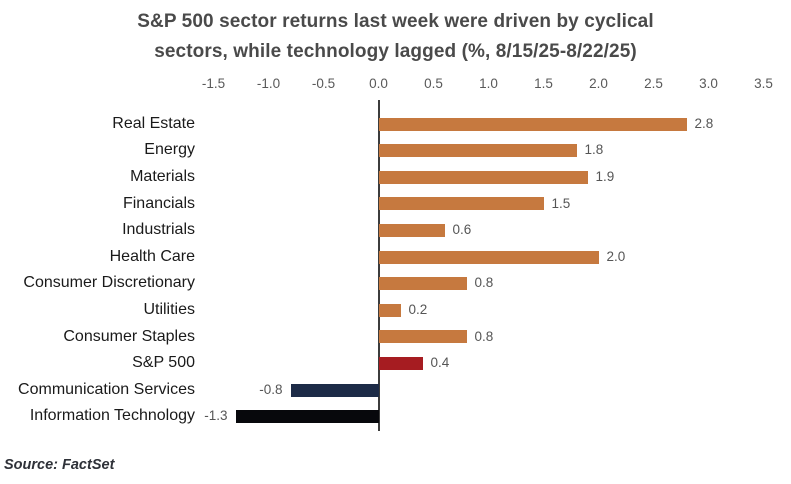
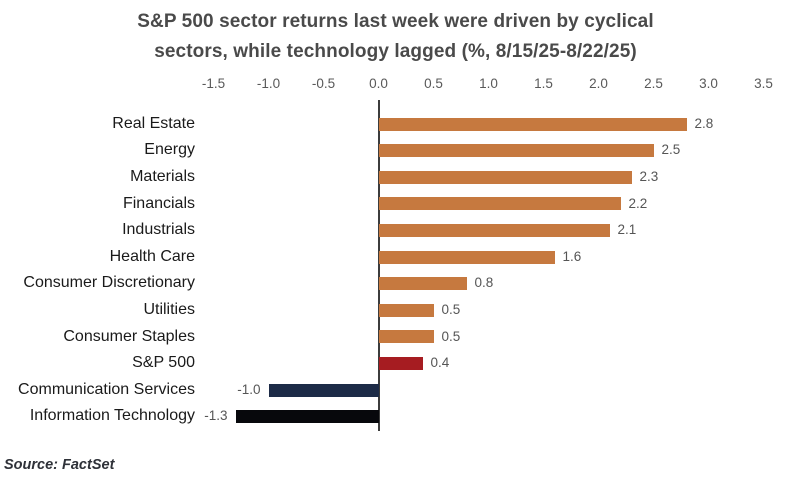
Energy: 1.8 -> 2.5
Materials: 1.9 -> 2.3
Financials: 1.5 -> 2.2
Industrials: 0.6 -> 2.1
Health Care: 2.0 -> 1.6
Utilities: 0.2 -> 0.5
Consumer Staples: 0.8 -> 0.5
Communication Services: -0.8 -> -1.0
